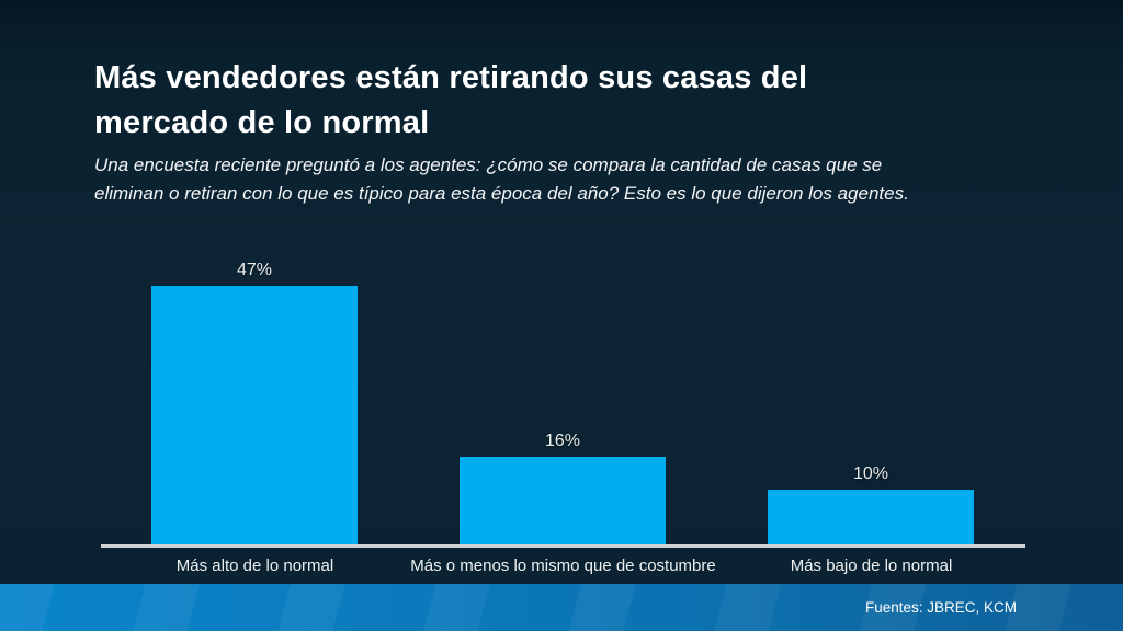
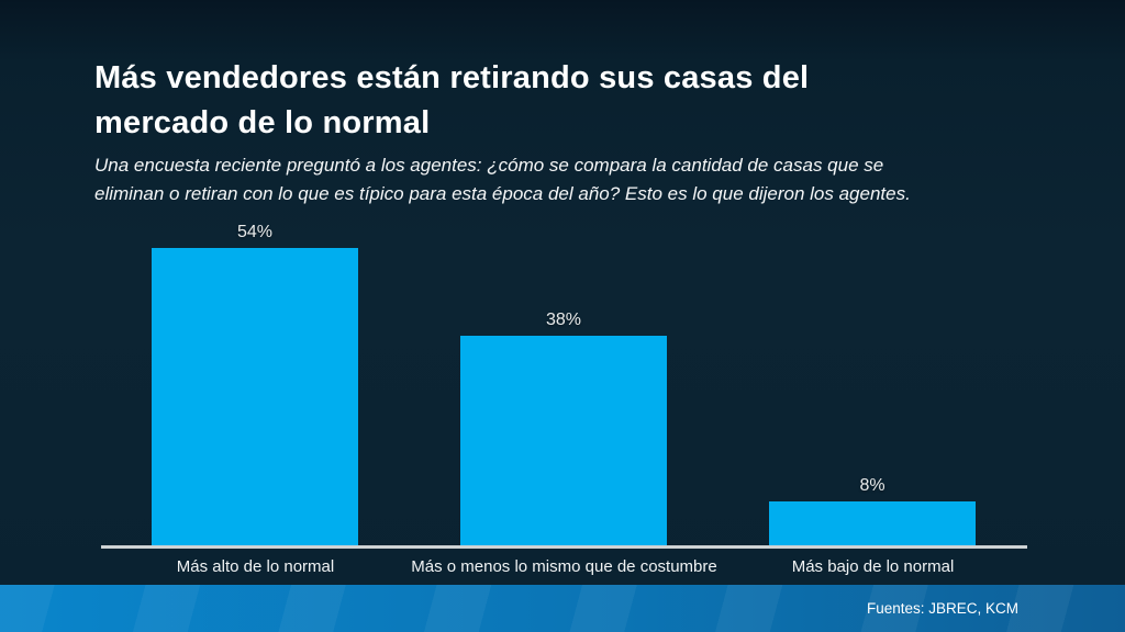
Más alto de lo normal: 47% -> 54%
Más o menos lo mismo que de costumbre: 16% -> 38%
Más bajo de lo normal: 10% -> 8%
